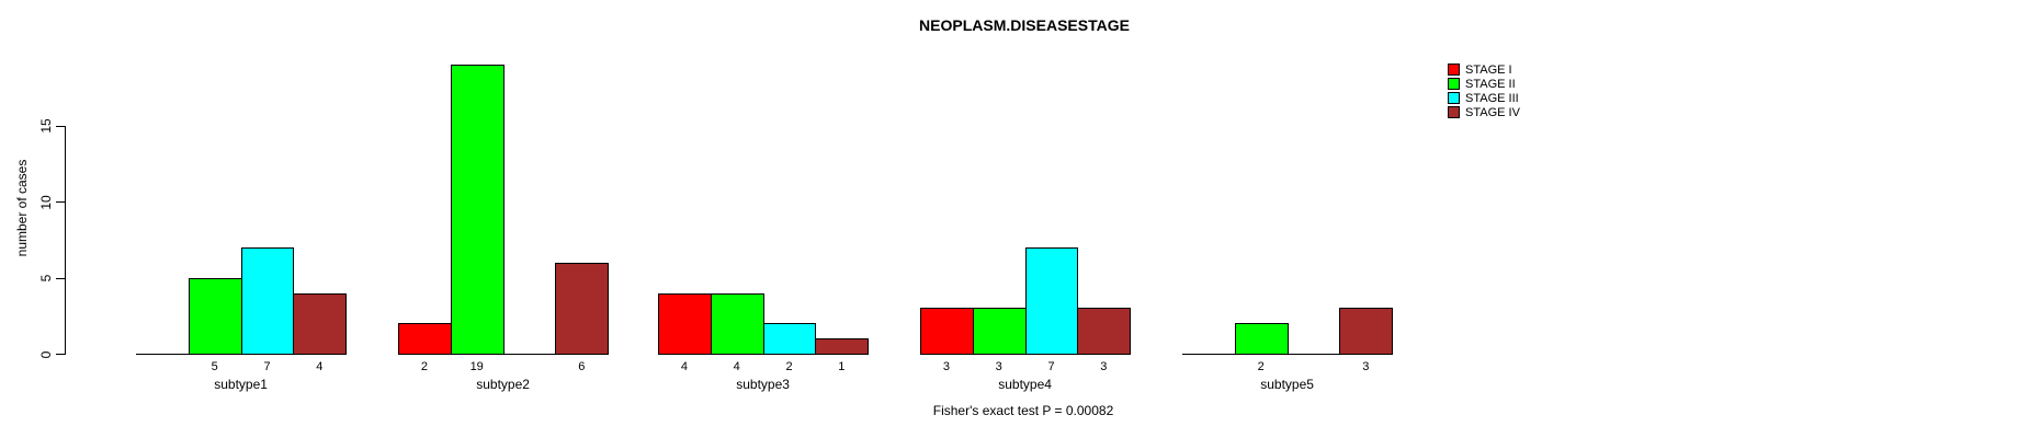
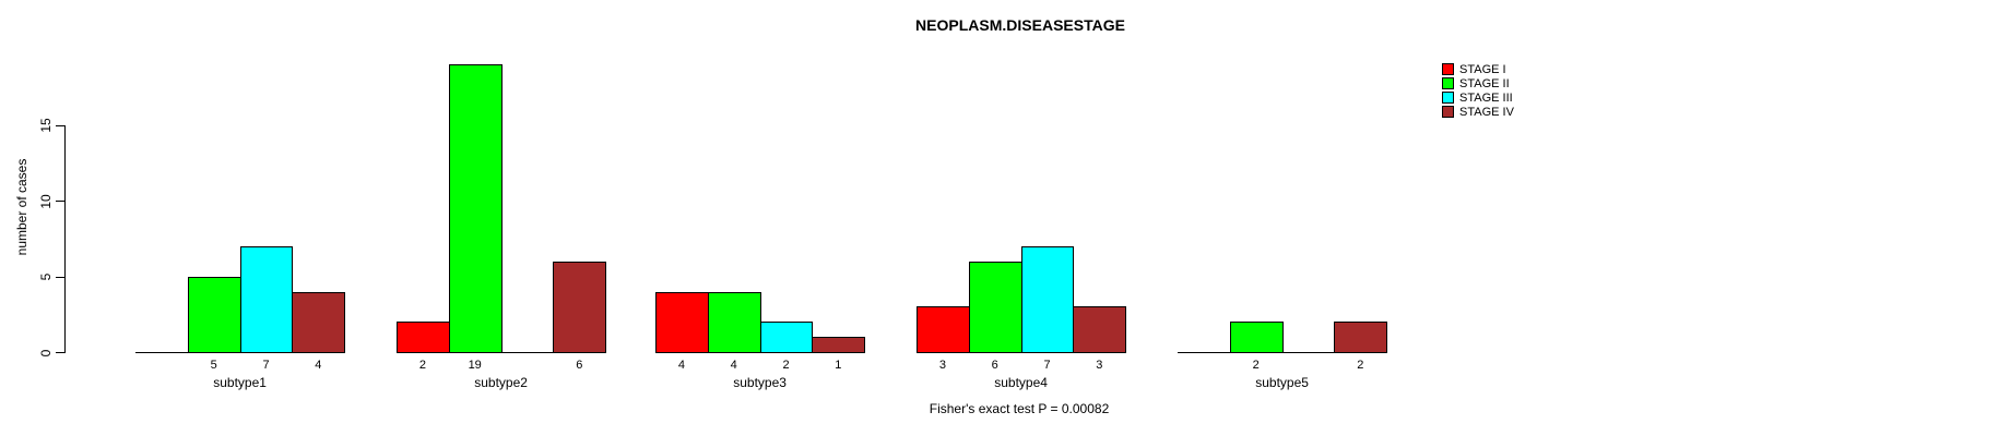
STAGE II/subtype4: 3 -> 6
STAGE IV/subtype5: 3 -> 2
